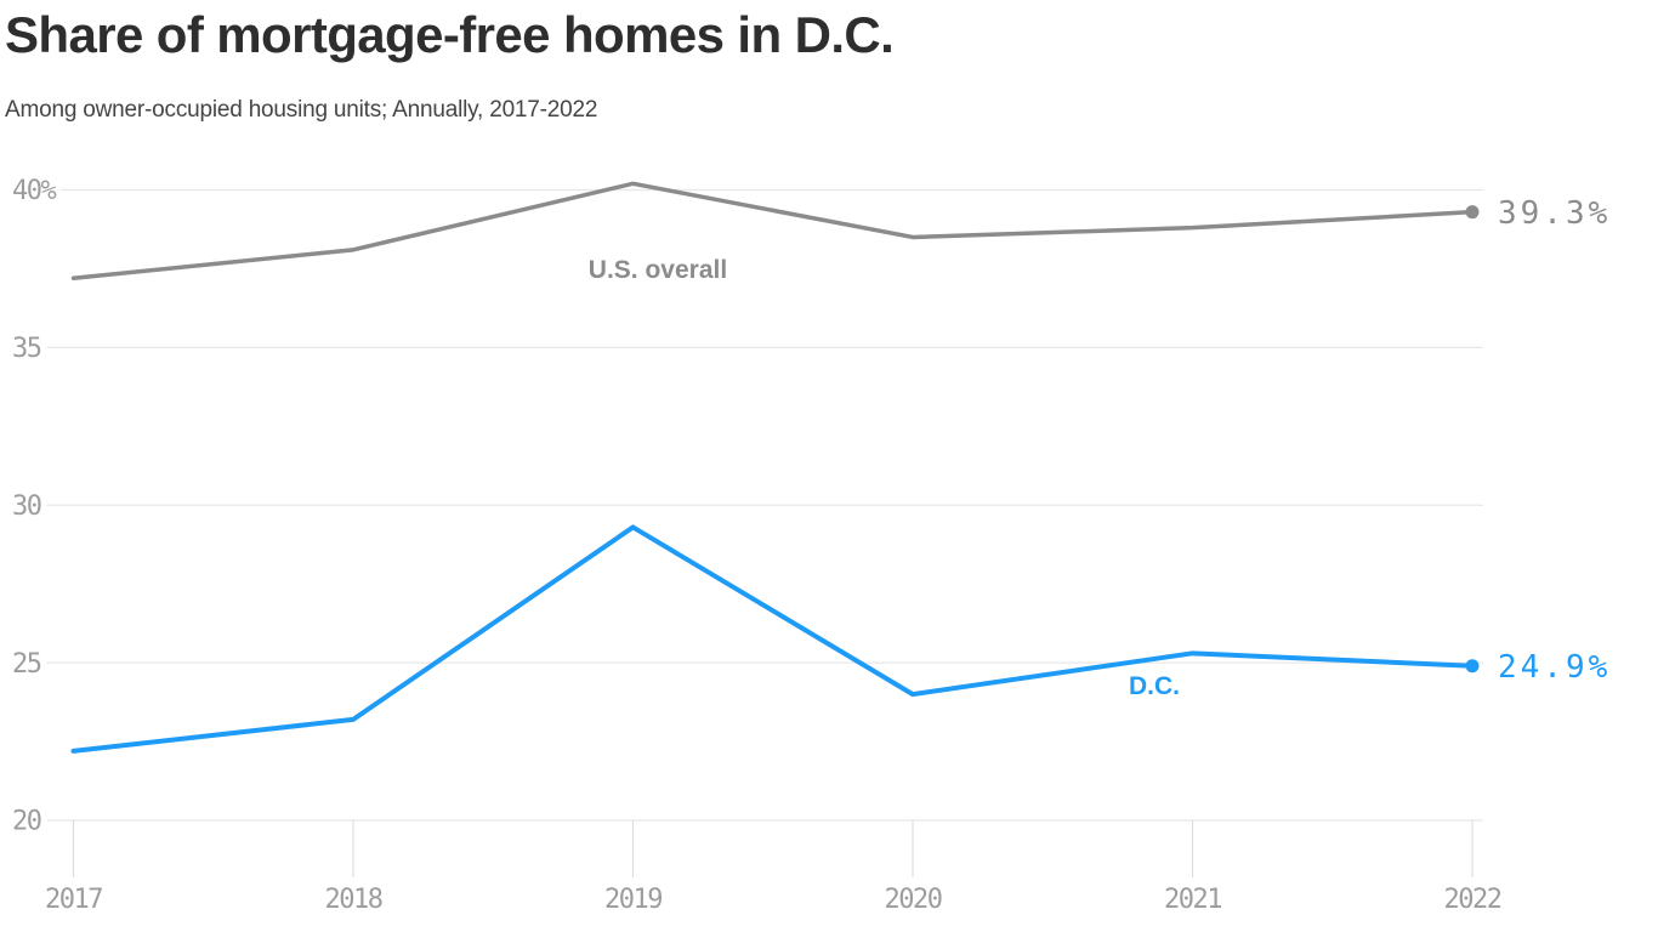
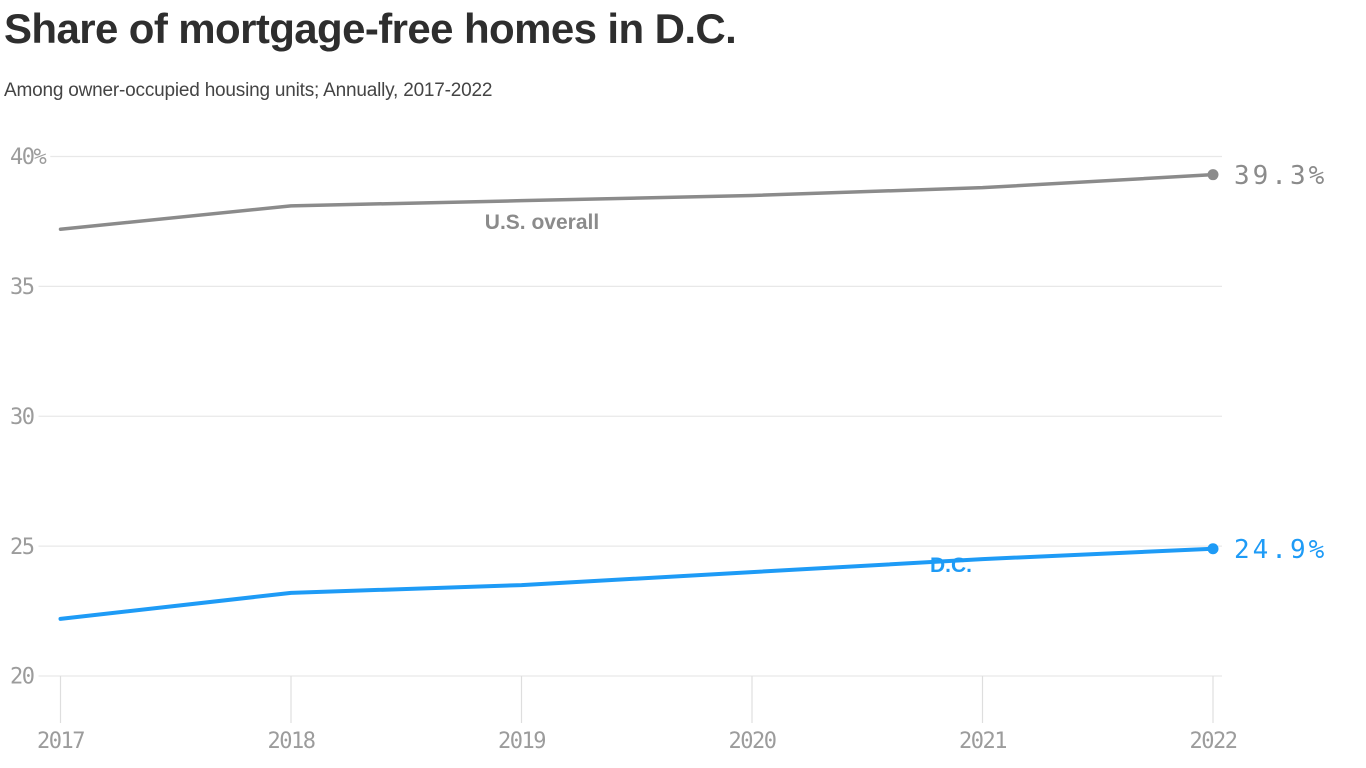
U.S. overall/2019: 40.2% -> 38.3%
D.C./2019: 29.3% -> 23.5%
D.C./2021: 25.3% -> 24.5%
